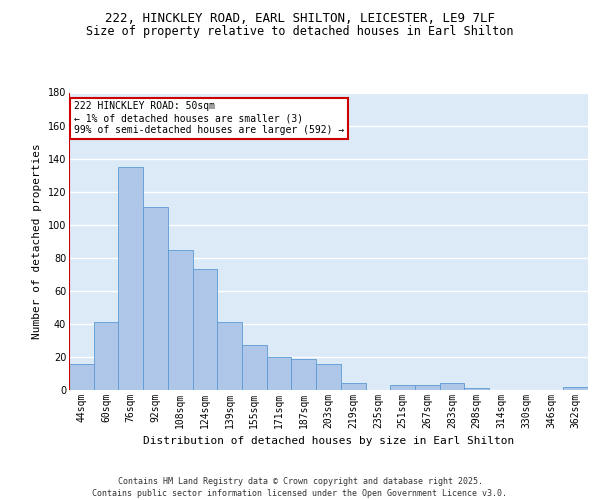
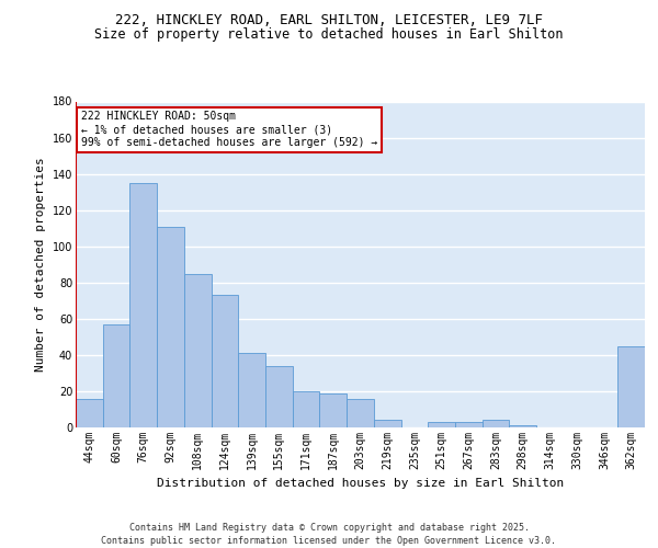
60sqm: 41 -> 57
155sqm: 27 -> 34
362sqm: 2 -> 45
